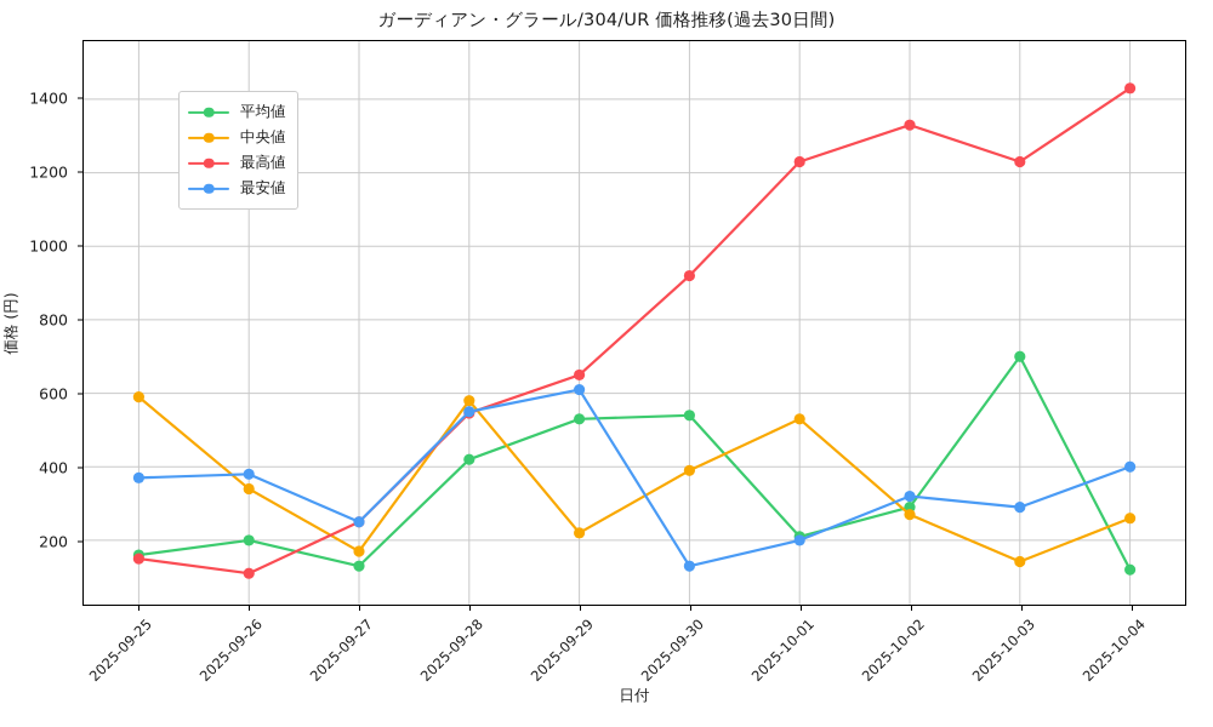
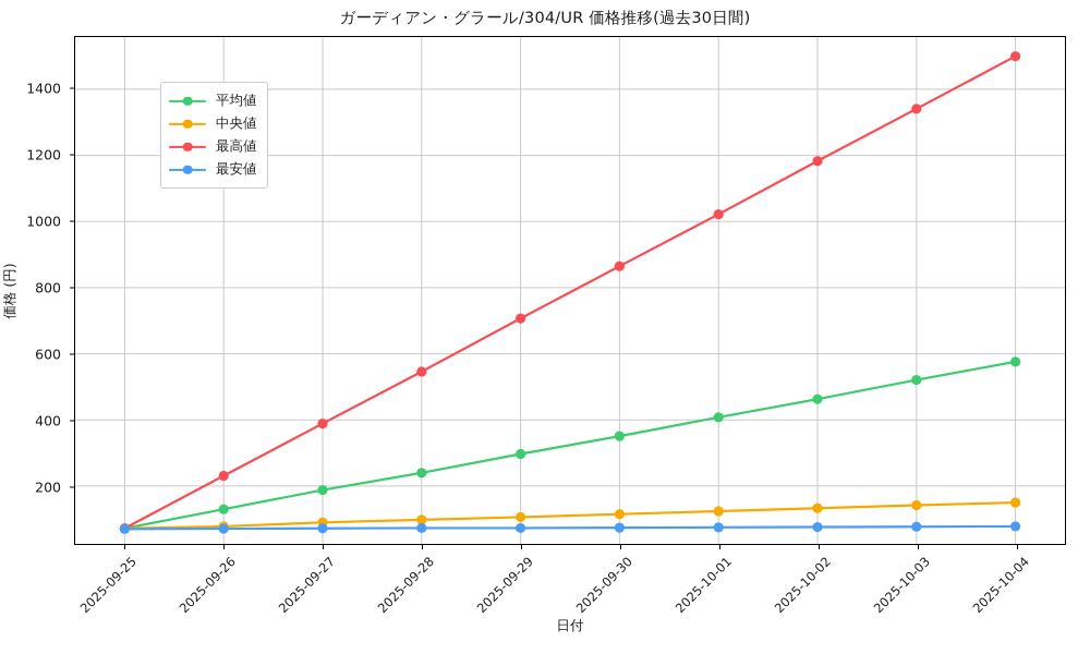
平均値/2025-09-25: 160 -> 70
中央値/2025-09-25: 590 -> 70
最高値/2025-09-25: 150 -> 70
最安値/2025-09-25: 370 -> 70
平均値/2025-09-26: 200 -> 130
中央値/2025-09-26: 340 -> 80
最高値/2025-09-26: 110 -> 230
最安値/2025-09-26: 380 -> 70
平均値/2025-09-27: 130 -> 190
中央値/2025-09-27: 170 -> 90
最高値/2025-09-27: 250 -> 390
最安値/2025-09-27: 250 -> 70
平均値/2025-09-28: 420 -> 240
中央値/2025-09-28: 580 -> 100
最安値/2025-09-28: 550 -> 70
平均値/2025-09-29: 530 -> 300
中央値/2025-09-29: 220 -> 110
最高値/2025-09-29: 650 -> 710
最安値/2025-09-29: 610 -> 70
平均値/2025-09-30: 540 -> 350
中央値/2025-09-30: 390 -> 120
最高値/2025-09-30: 920 -> 860
最安値/2025-09-30: 130 -> 70
平均値/2025-10-01: 210 -> 410
中央値/2025-10-01: 530 -> 120
最高値/2025-10-01: 1230 -> 1020
最安値/2025-10-01: 200 -> 80
平均値/2025-10-02: 290 -> 460
中央値/2025-10-02: 270 -> 130
最高値/2025-10-02: 1330 -> 1180
最安値/2025-10-02: 320 -> 80
平均値/2025-10-03: 700 -> 520
最高値/2025-10-03: 1230 -> 1340
最安値/2025-10-03: 290 -> 80
平均値/2025-10-04: 120 -> 580
中央値/2025-10-04: 260 -> 150
最高値/2025-10-04: 1430 -> 1500
最安値/2025-10-04: 400 -> 80
